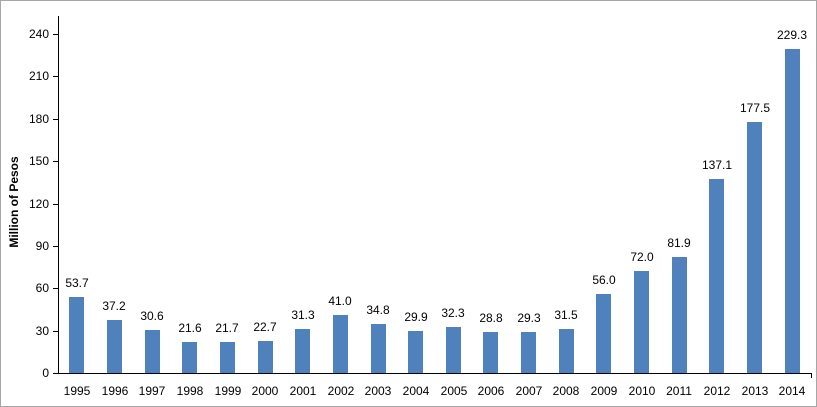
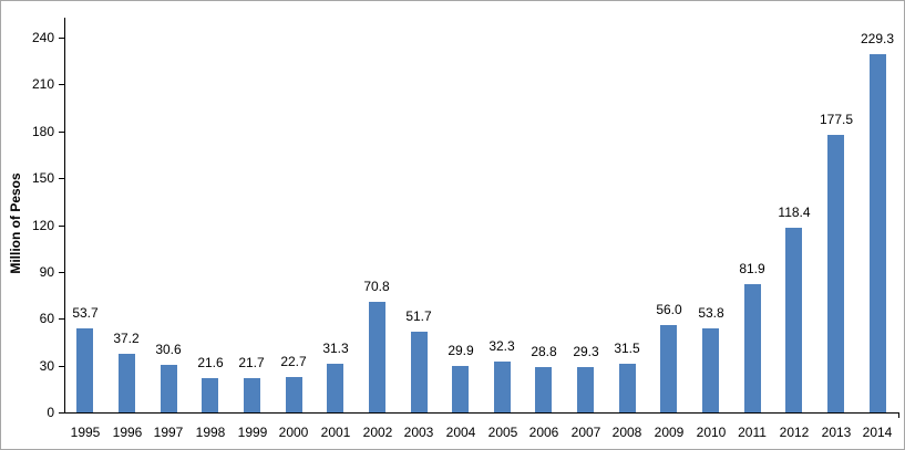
2002: 41.0 -> 70.8
2003: 34.8 -> 51.7
2010: 72.0 -> 53.8
2012: 137.1 -> 118.4
